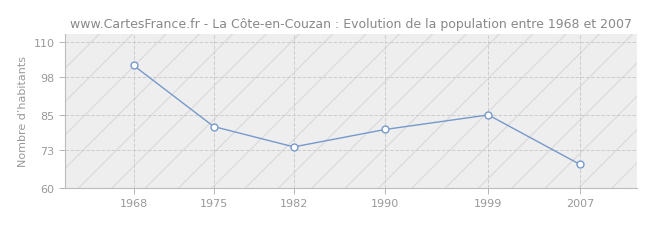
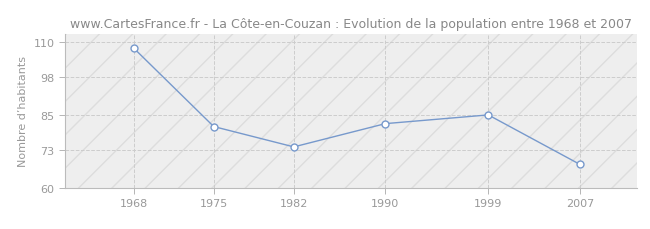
1968: 102 -> 108
1990: 80 -> 82
